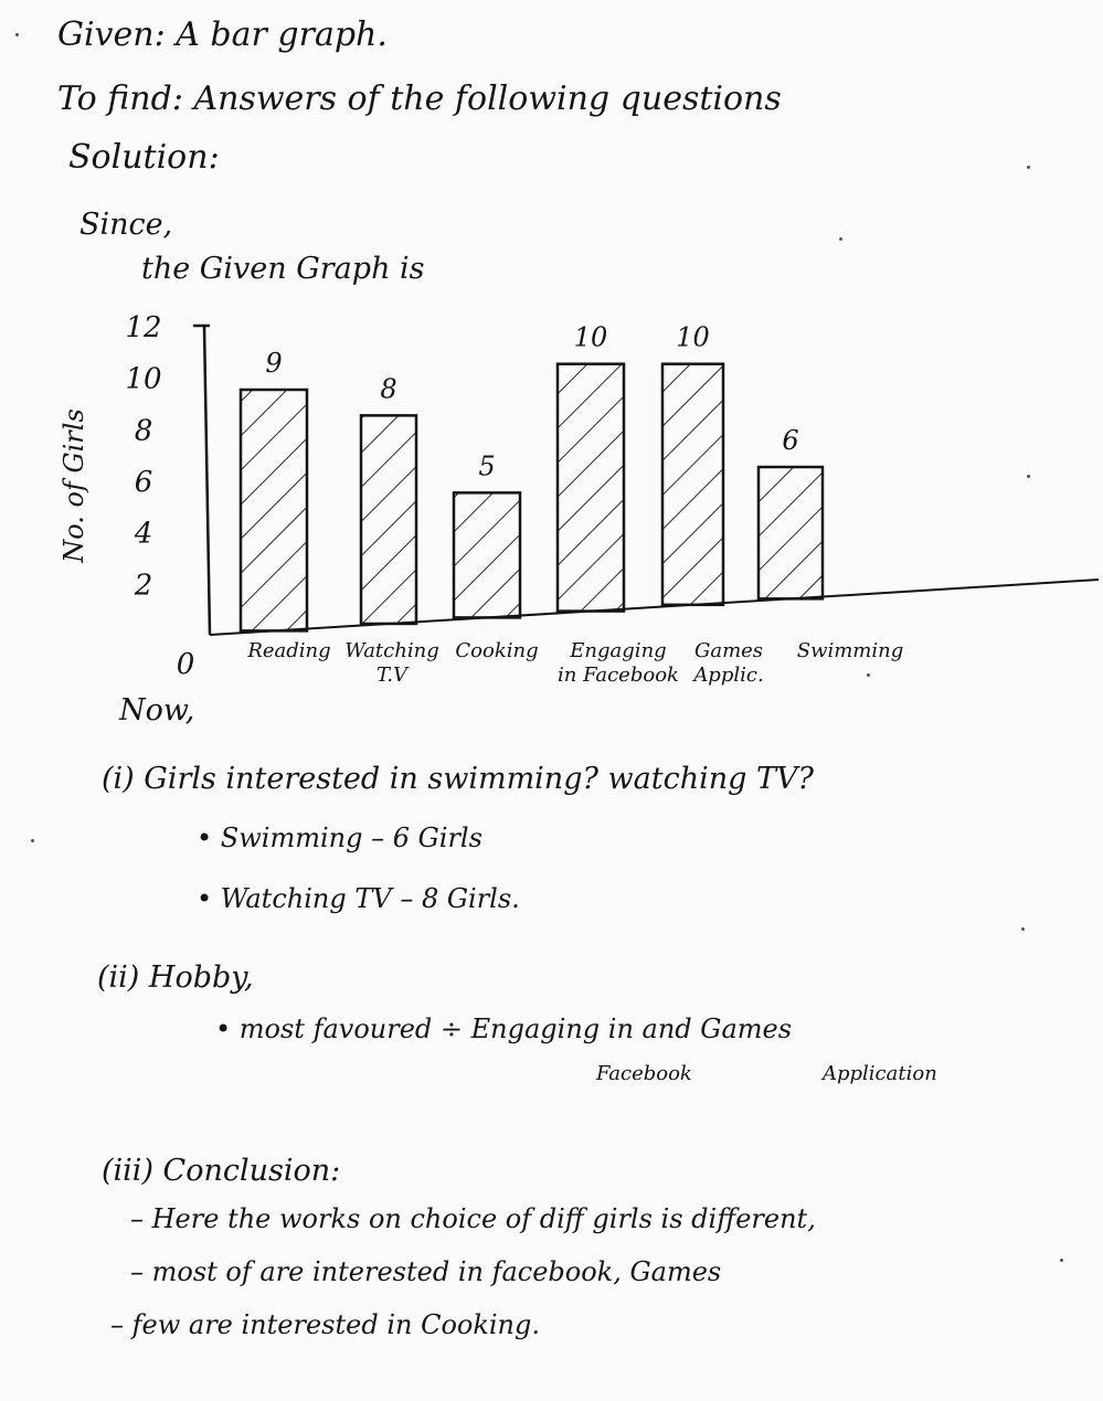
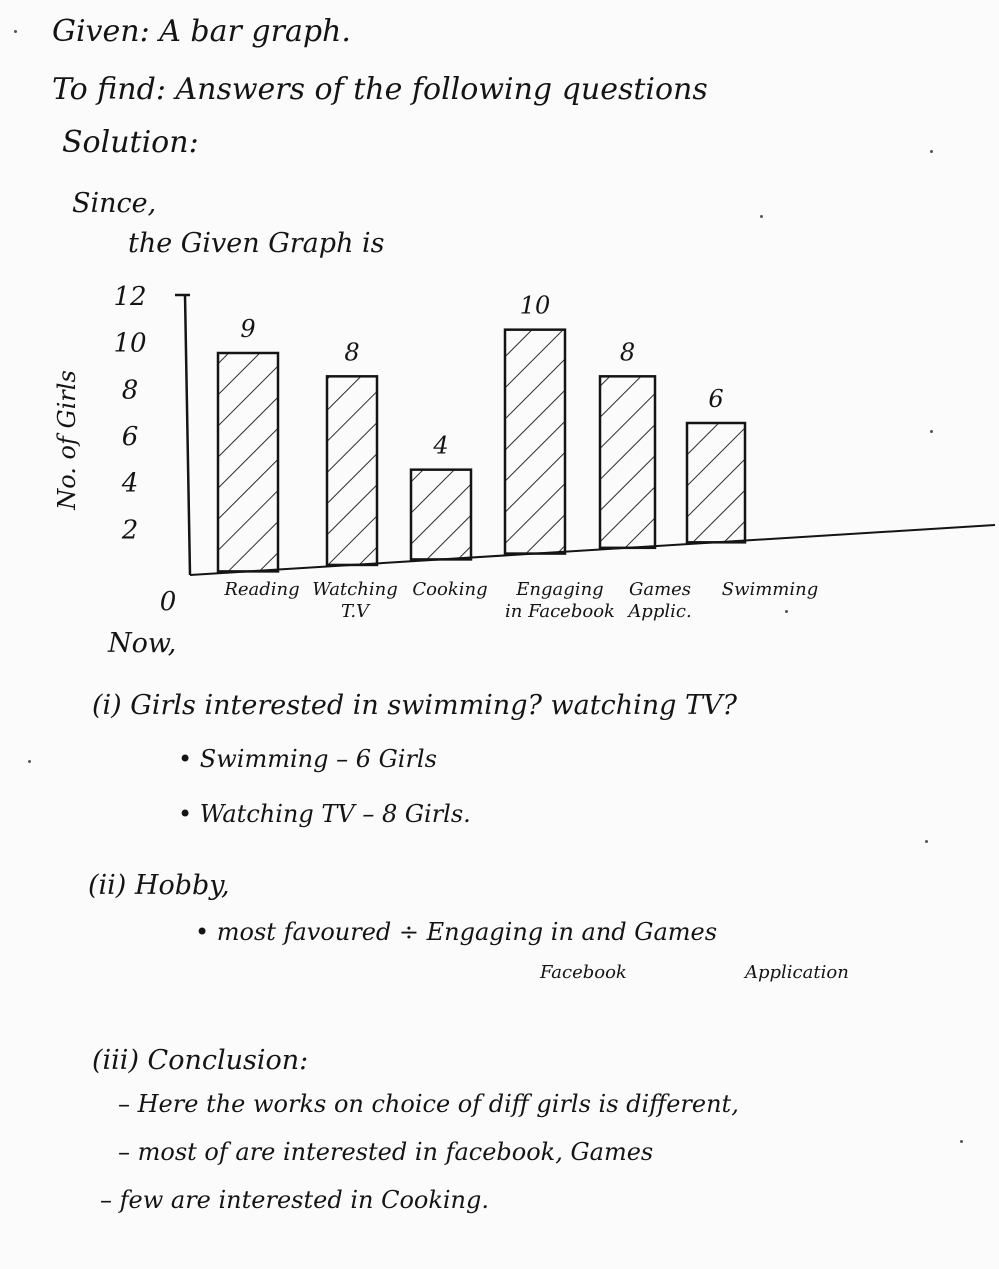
Cooking: 5 -> 4
Games Applic.: 10 -> 8
